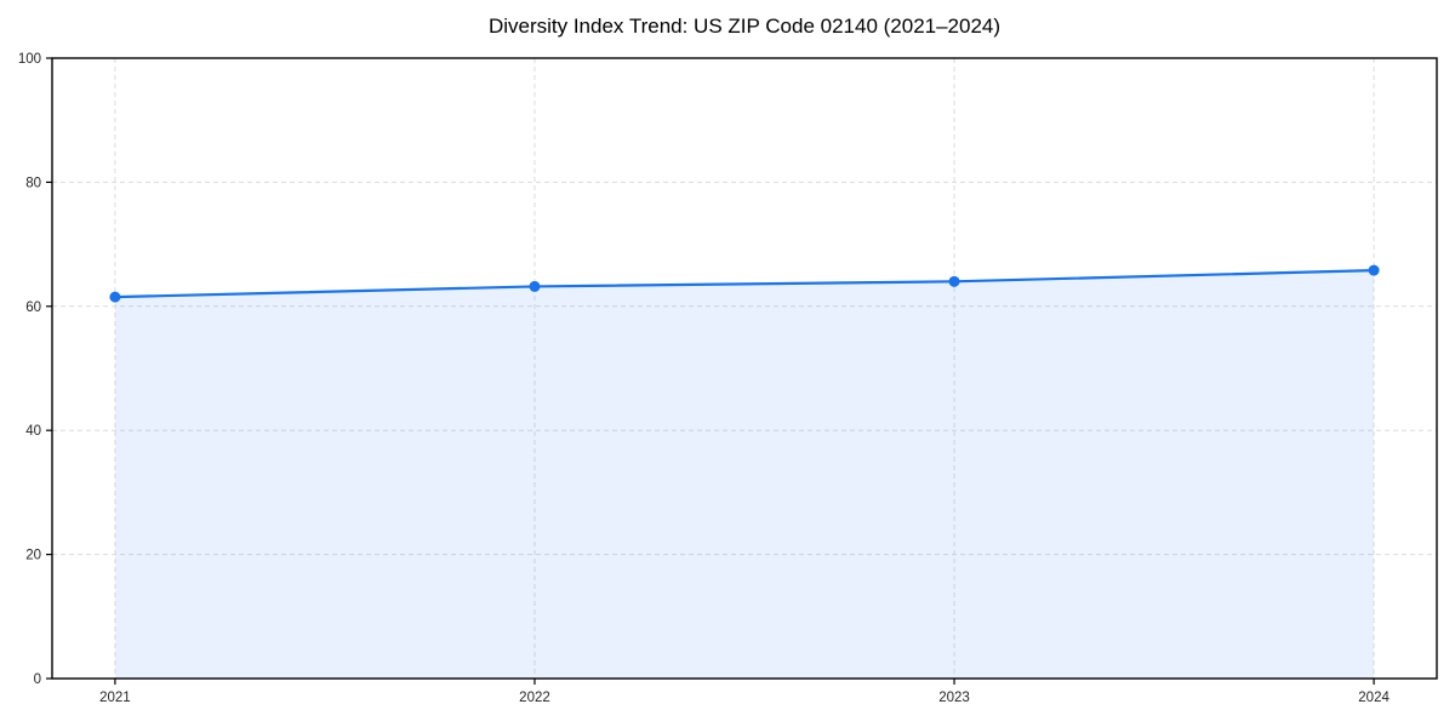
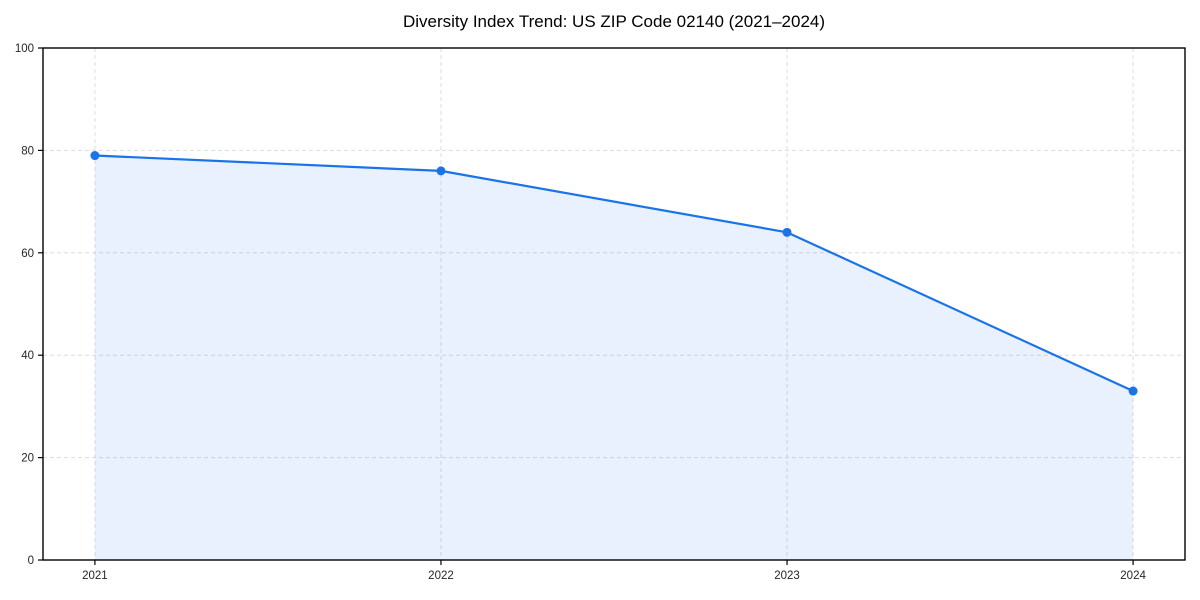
2021: 62 -> 79
2022: 63 -> 76
2024: 66 -> 33
